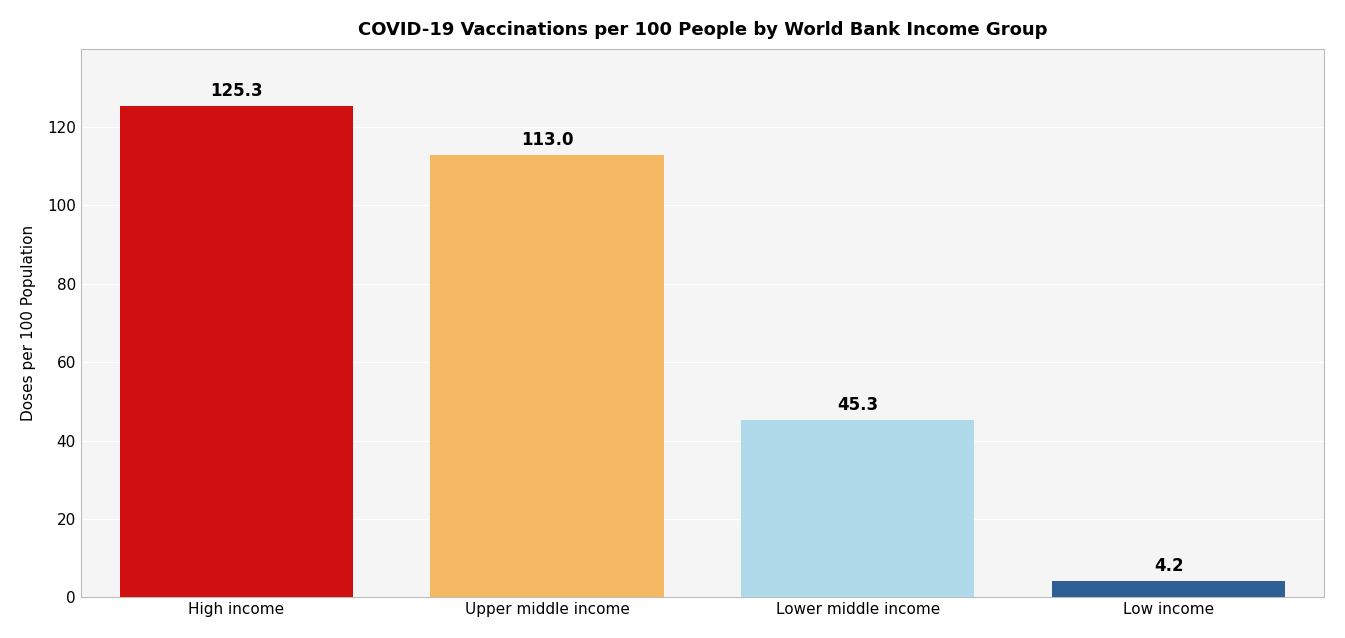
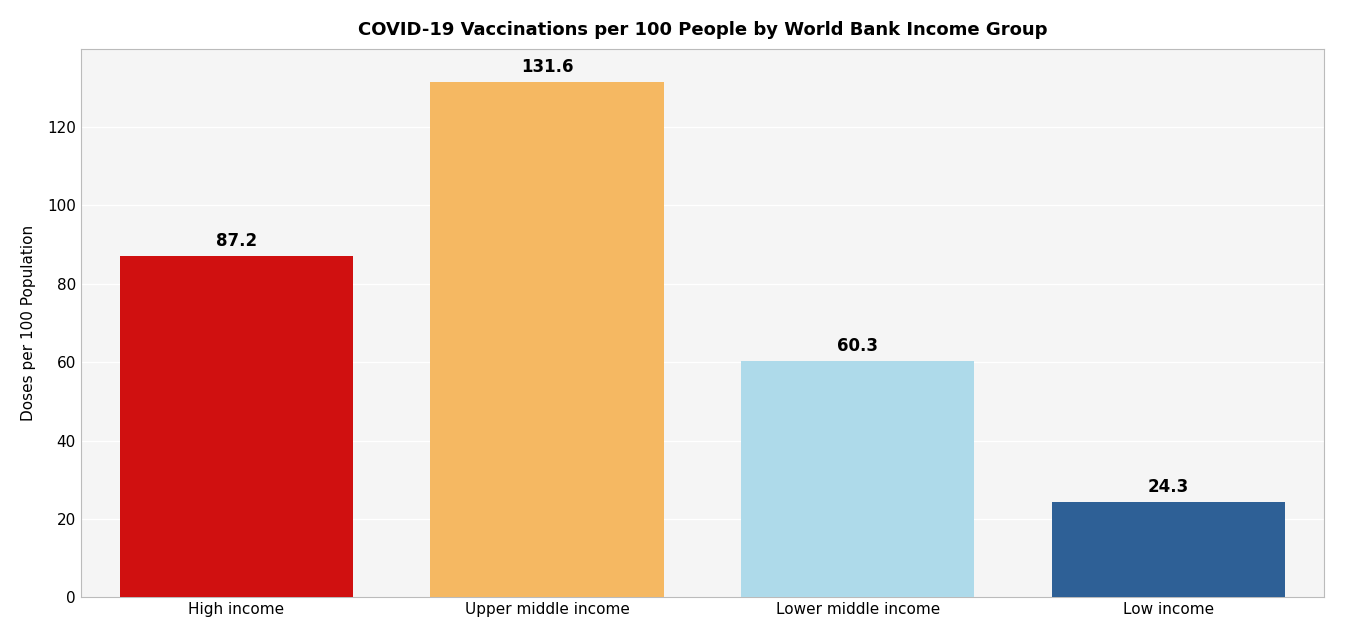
High income: 125.3 -> 87.2
Upper middle income: 113.0 -> 131.6
Lower middle income: 45.3 -> 60.3
Low income: 4.2 -> 24.3
